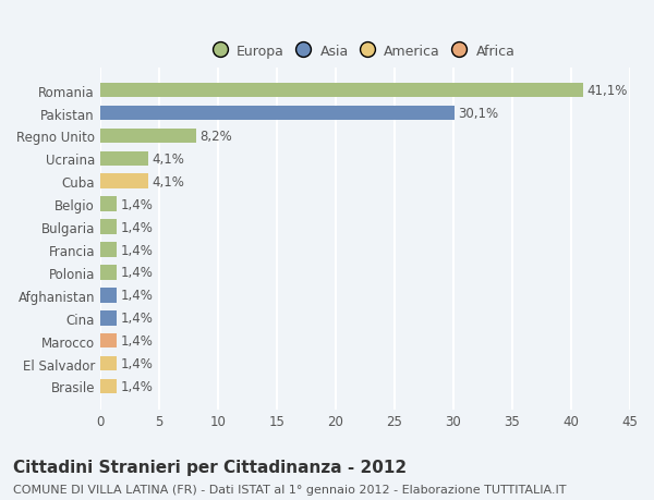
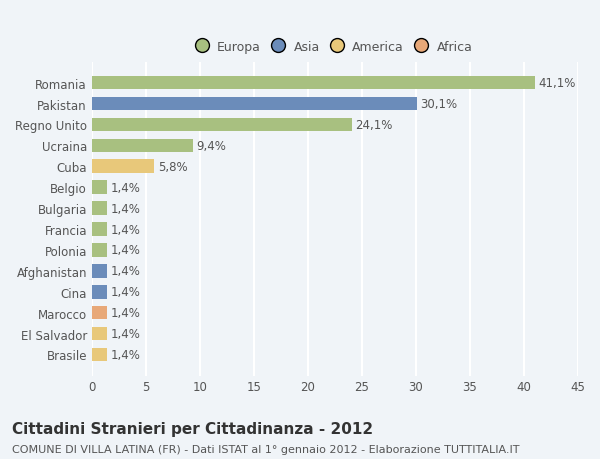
Regno Unito: 8,2% -> 24,1%
Ucraina: 4,1% -> 9,4%
Cuba: 4,1% -> 5,8%
